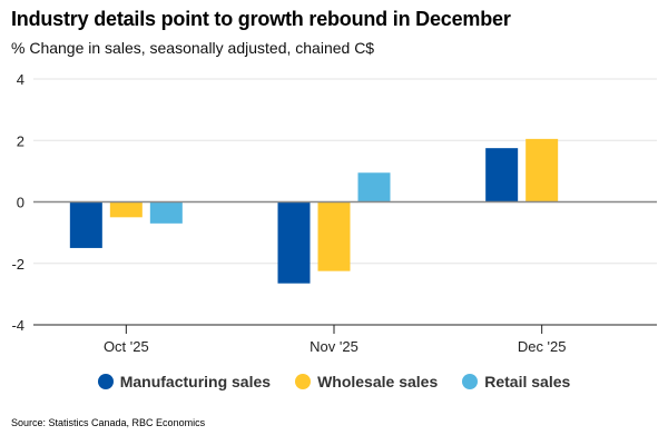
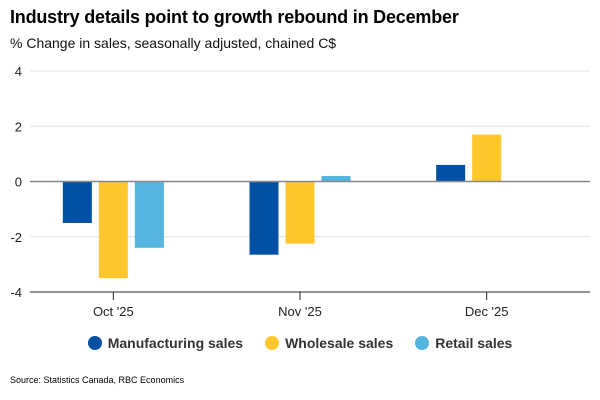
Wholesale sales/Oct '25: -0.5 -> -3.5
Retail sales/Oct '25: -0.7 -> -2.4
Retail sales/Nov '25: 0.9 -> 0.2
Manufacturing sales/Dec '25: 1.8 -> 0.6
Wholesale sales/Dec '25: 2.0 -> 1.7
